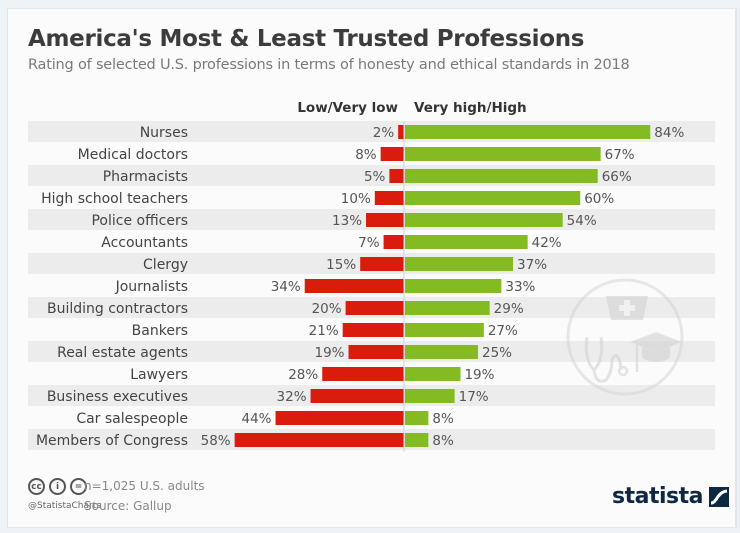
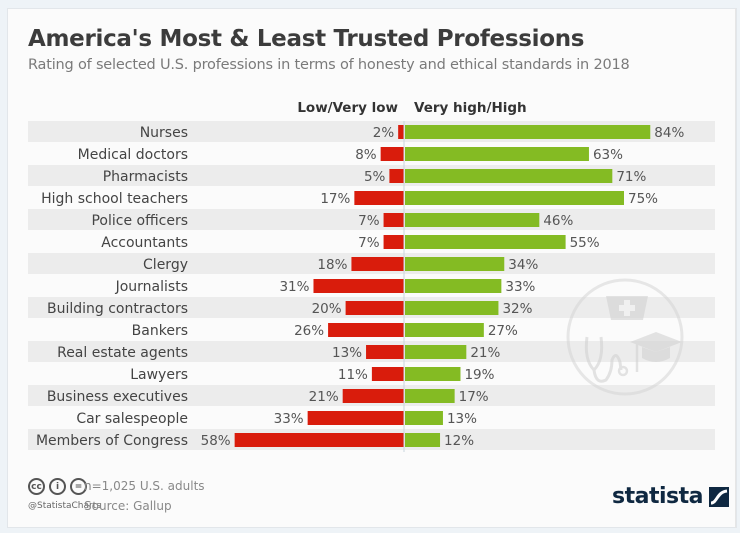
Very high/High/Medical doctors: 67% -> 63%
Very high/High/Pharmacists: 66% -> 71%
Low/Very low/High school teachers: 10% -> 17%
Very high/High/High school teachers: 60% -> 75%
Low/Very low/Police officers: 13% -> 7%
Very high/High/Police officers: 54% -> 46%
Very high/High/Accountants: 42% -> 55%
Low/Very low/Clergy: 15% -> 18%
Very high/High/Clergy: 37% -> 34%
Low/Very low/Journalists: 34% -> 31%
Very high/High/Building contractors: 29% -> 32%
Low/Very low/Bankers: 21% -> 26%
Low/Very low/Real estate agents: 19% -> 13%
Very high/High/Real estate agents: 25% -> 21%
Low/Very low/Lawyers: 28% -> 11%
Low/Very low/Business executives: 32% -> 21%
Low/Very low/Car salespeople: 44% -> 33%
Very high/High/Car salespeople: 8% -> 13%
Very high/High/Members of Congress: 8% -> 12%
